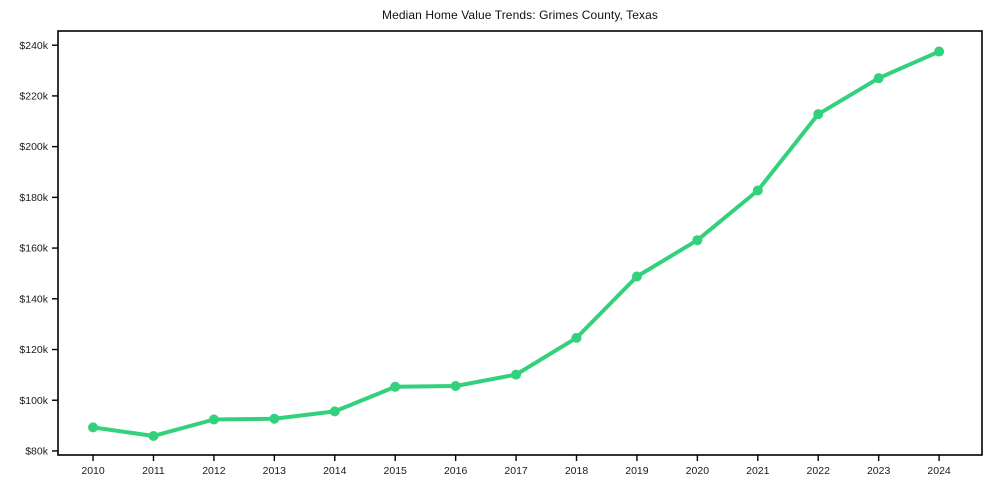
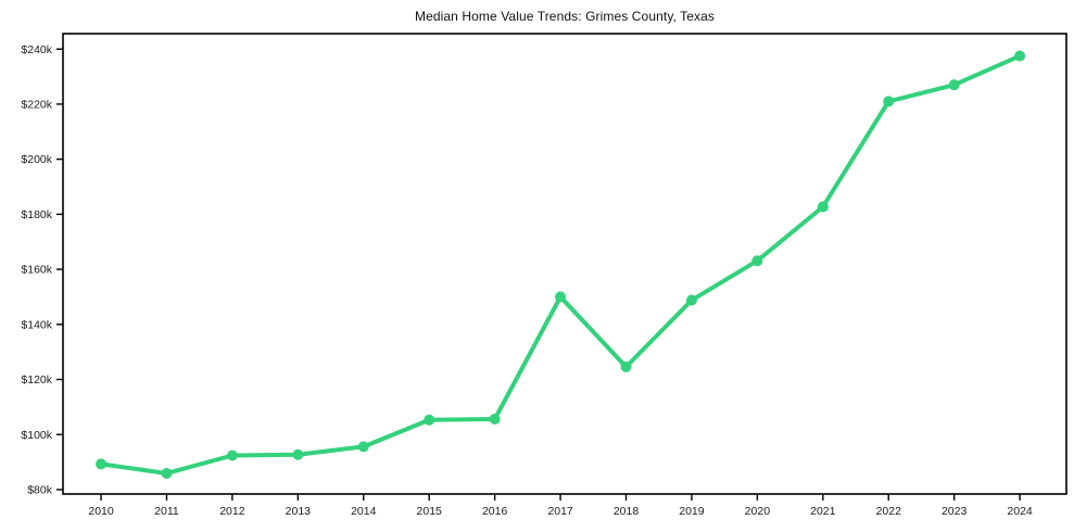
2017: $110k -> $150k
2022: $213k -> $221k
